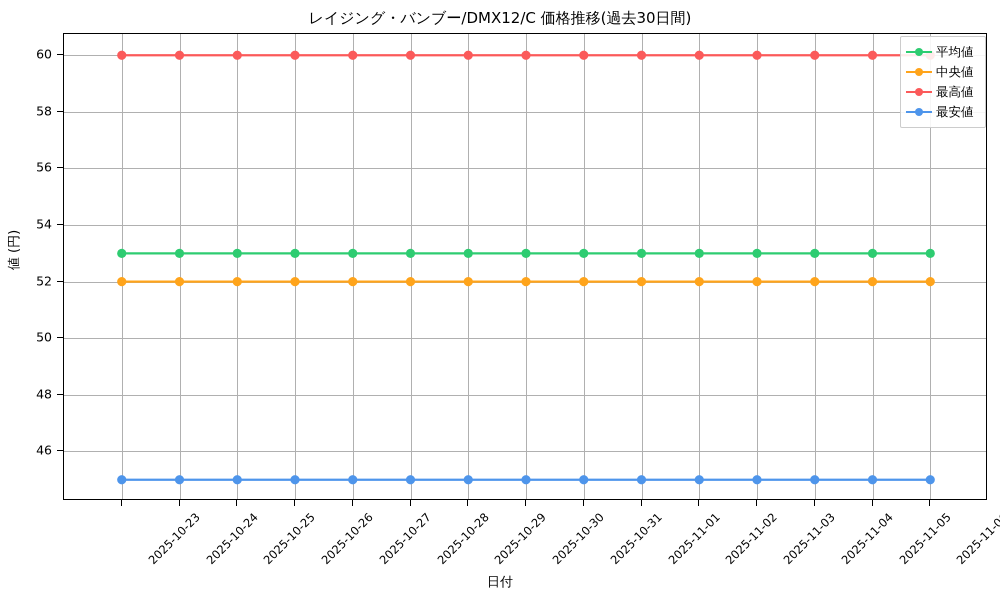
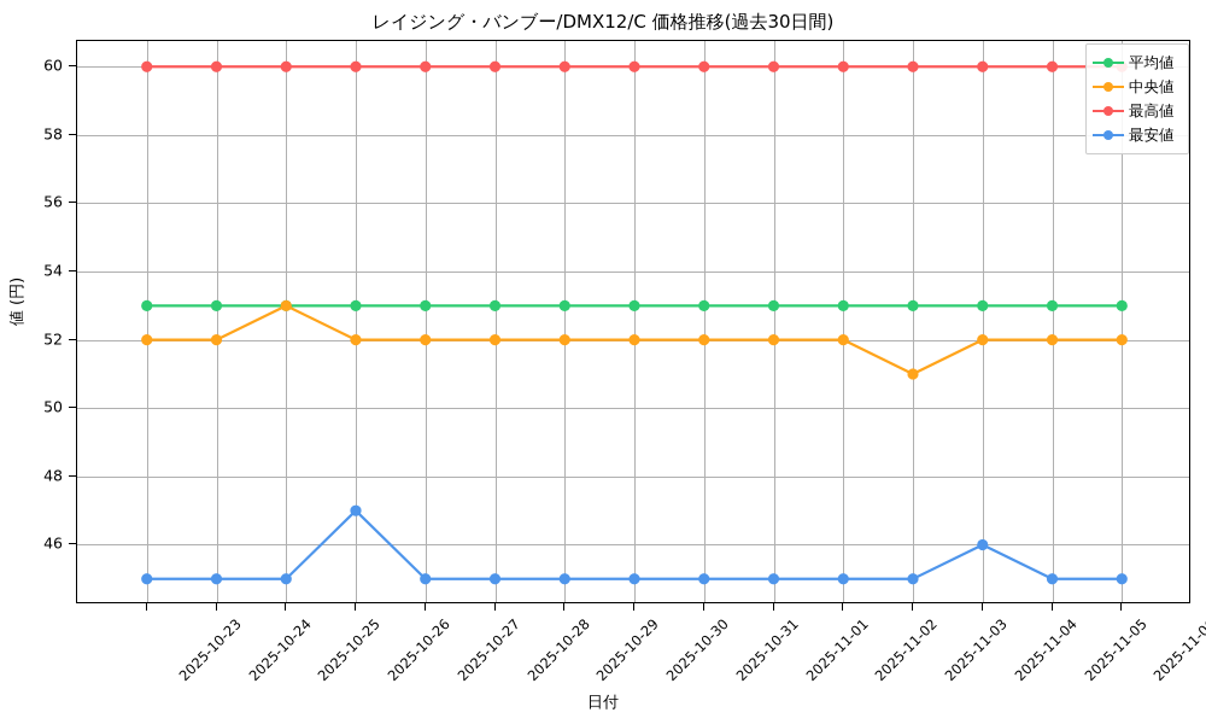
中央値/2025-10-25: 52 -> 53
最安値/2025-10-26: 45 -> 47
中央値/2025-11-03: 52 -> 51
最安値/2025-11-04: 45 -> 46
